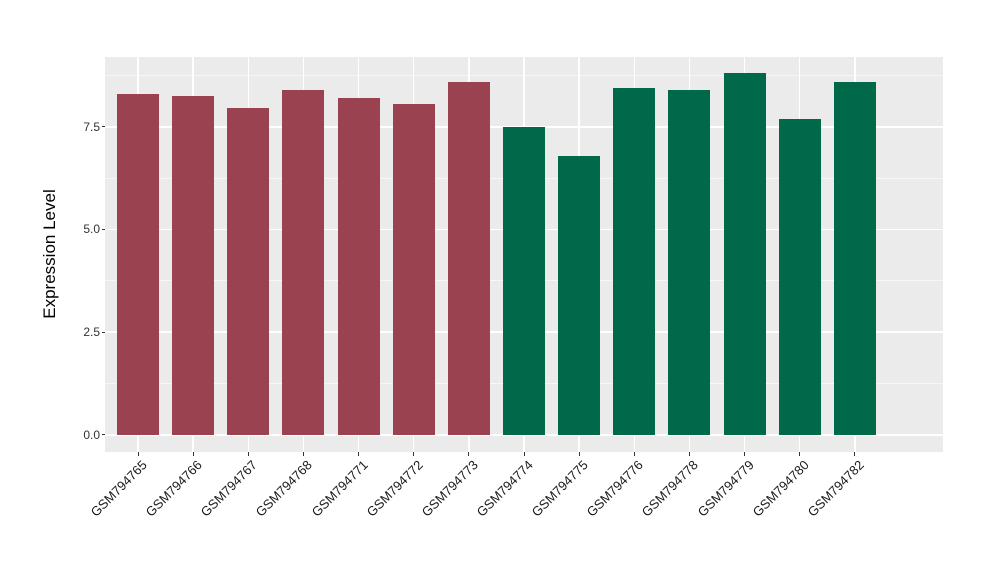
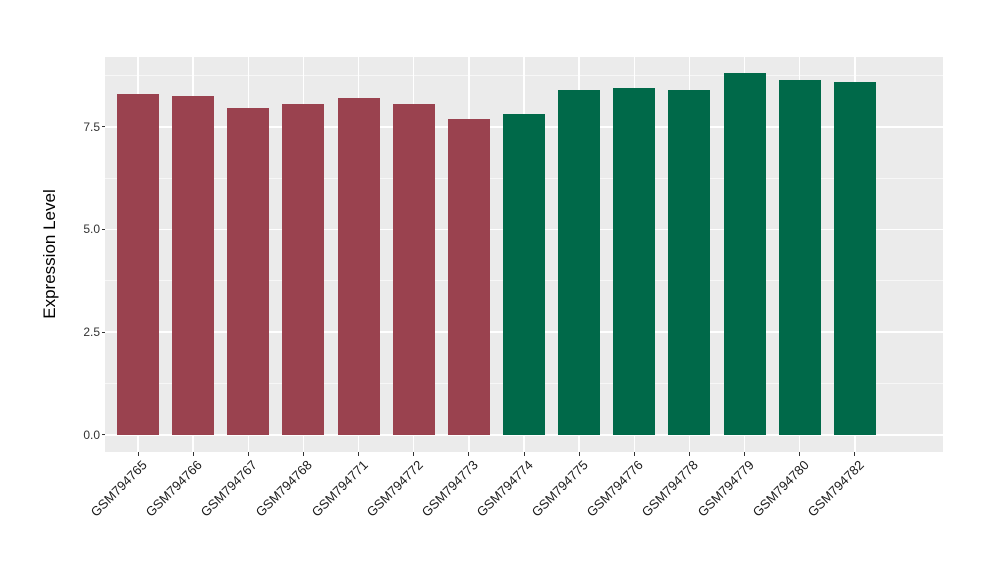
GSM794768: 8.4 -> 8.1
GSM794773: 8.6 -> 7.7
GSM794774: 7.5 -> 7.8
GSM794775: 6.8 -> 8.4
GSM794780: 7.7 -> 8.7
